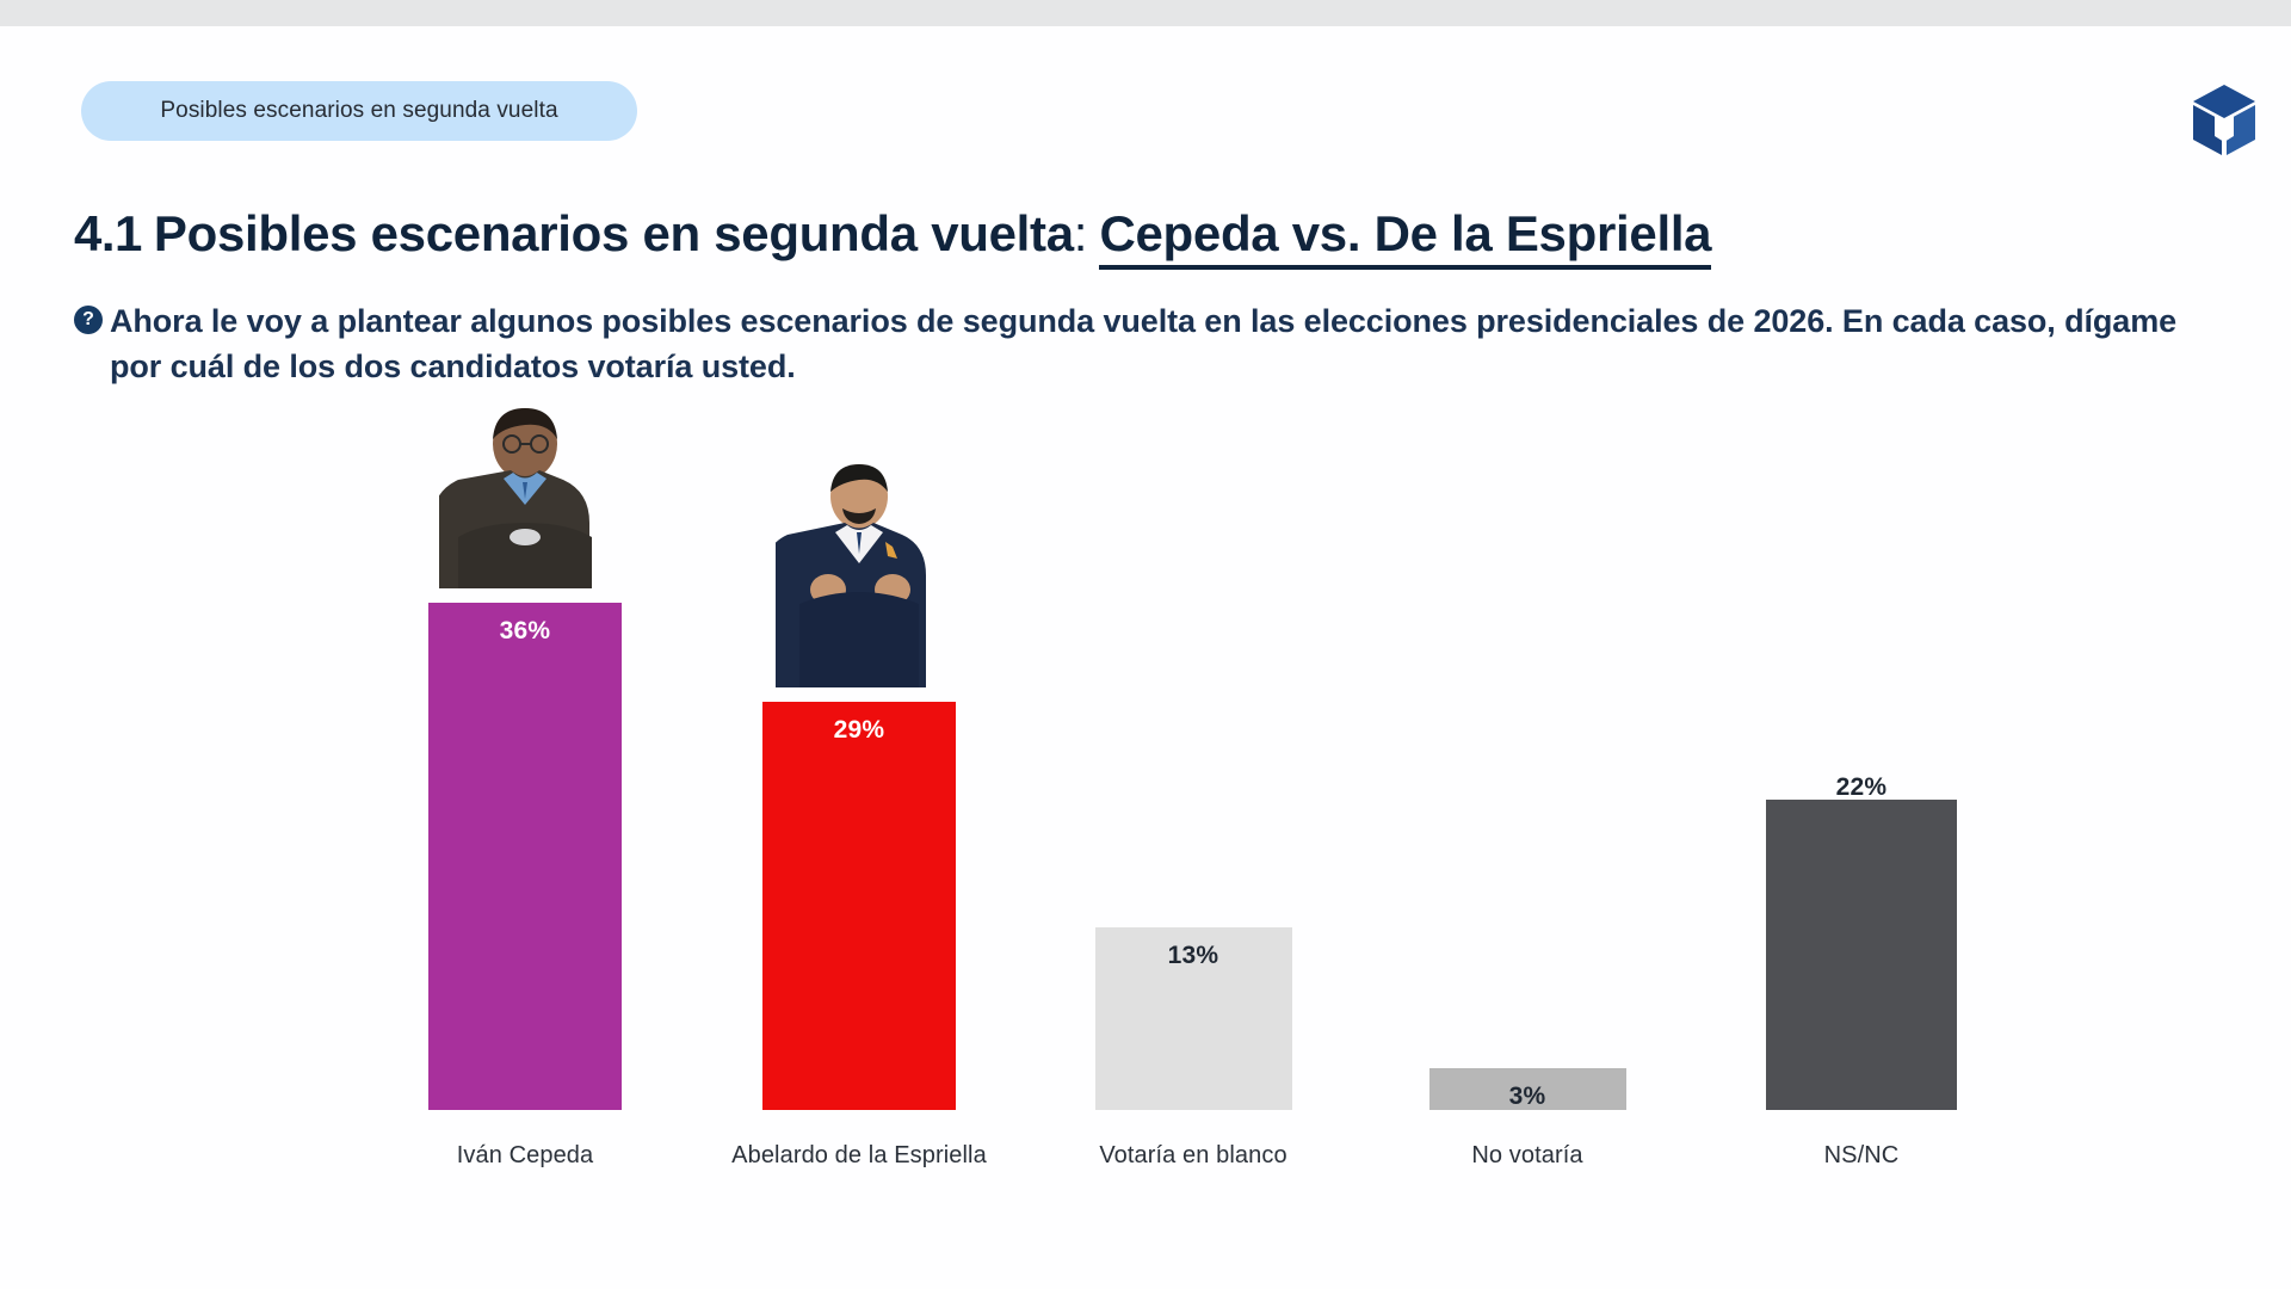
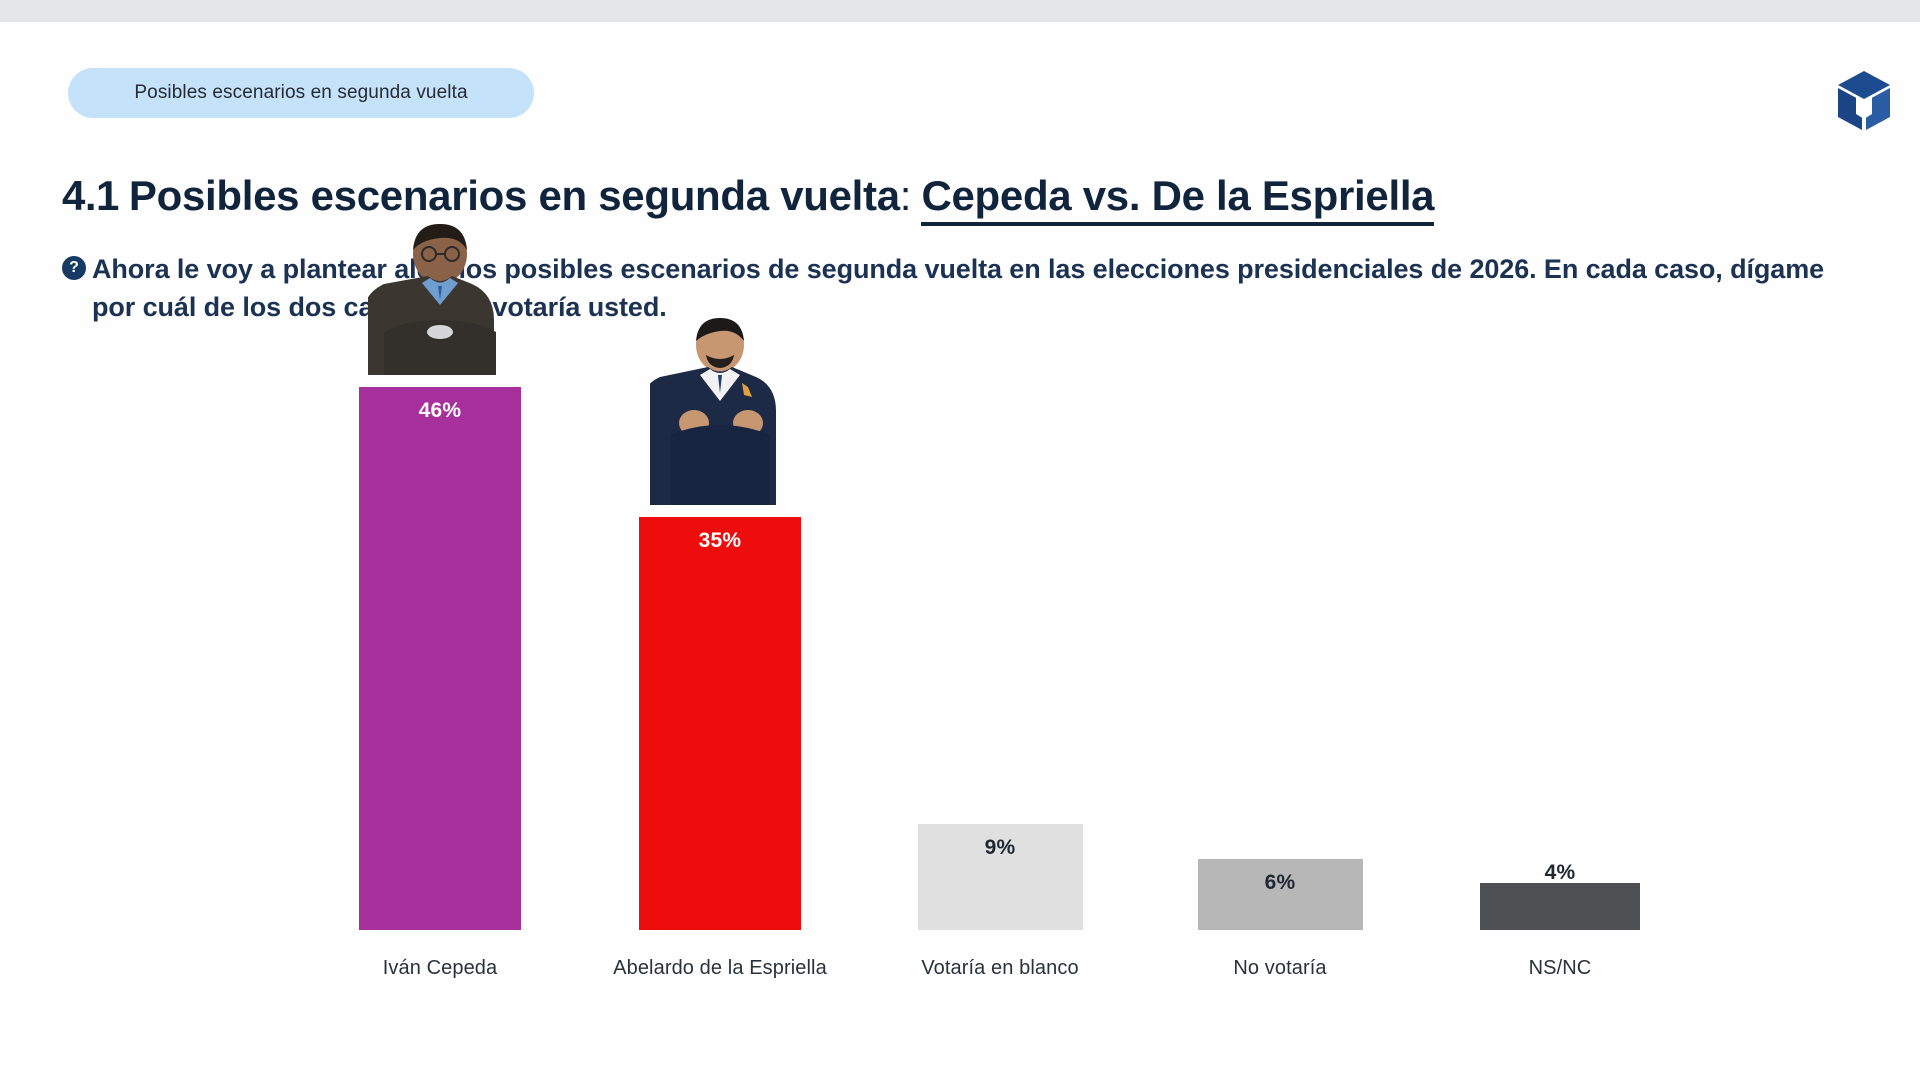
Iván Cepeda: 36% -> 46%
Abelardo de la Espriella: 29% -> 35%
Votaría en blanco: 13% -> 9%
No votaría: 3% -> 6%
NS/NC: 22% -> 4%
